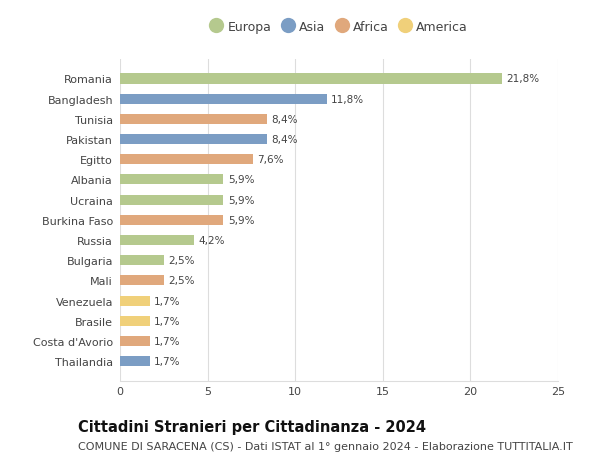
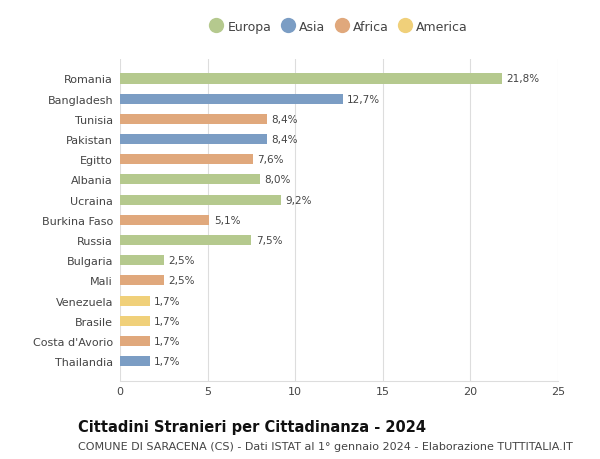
Bangladesh: 11,8% -> 12,7%
Albania: 5,9% -> 8,0%
Ucraina: 5,9% -> 9,2%
Burkina Faso: 5,9% -> 5,1%
Russia: 4,2% -> 7,5%
